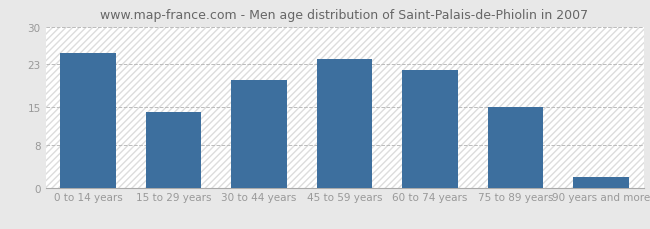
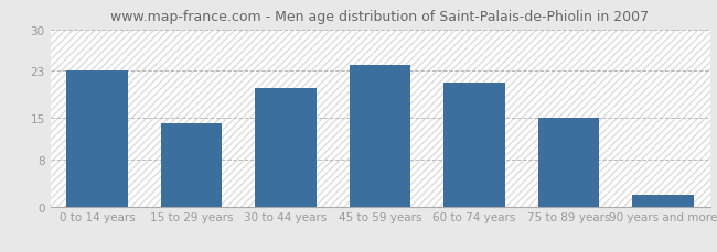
0 to 14 years: 25 -> 23
60 to 74 years: 22 -> 21
